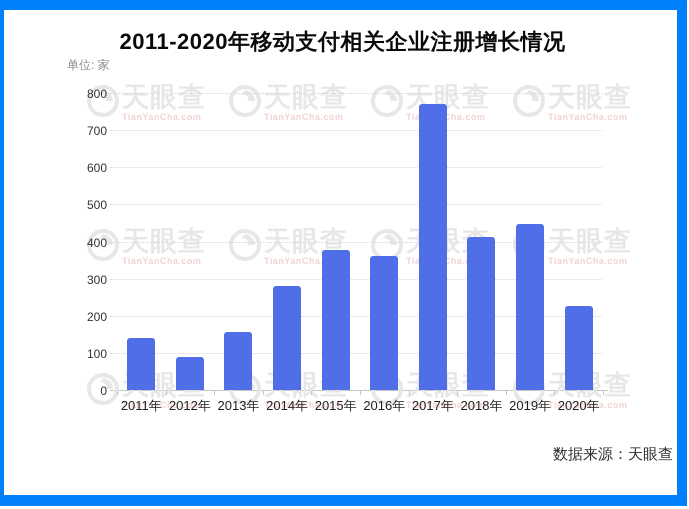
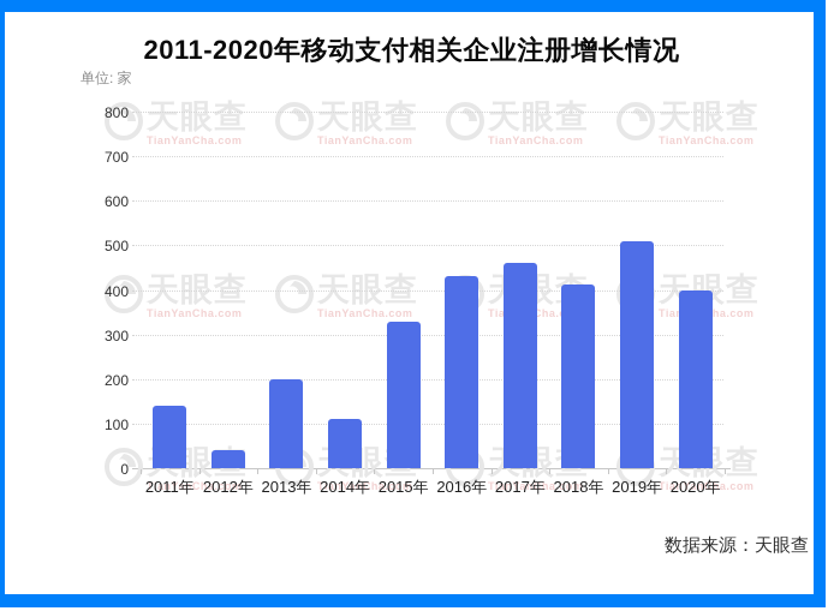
2012年: 90 -> 40
2013年: 160 -> 200
2014年: 280 -> 110
2015年: 380 -> 330
2016年: 360 -> 430
2017年: 770 -> 460
2019年: 450 -> 510
2020年: 220 -> 400
